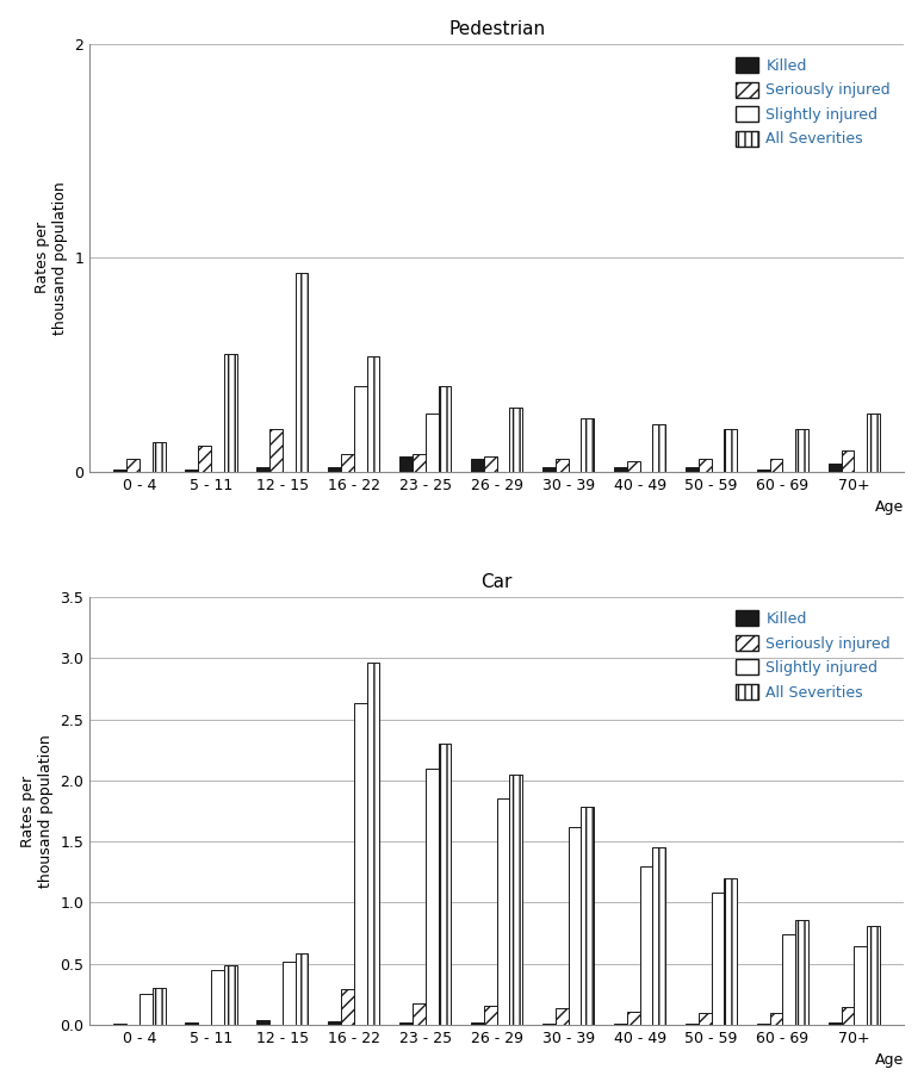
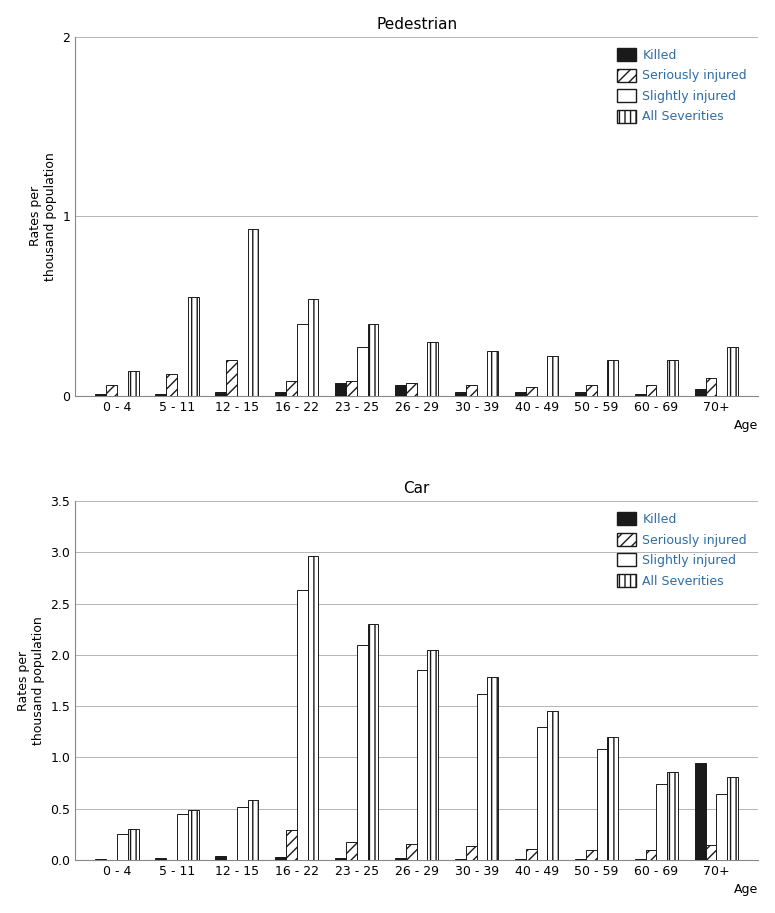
Car/Killed/70+: 0.02 -> 0.95
